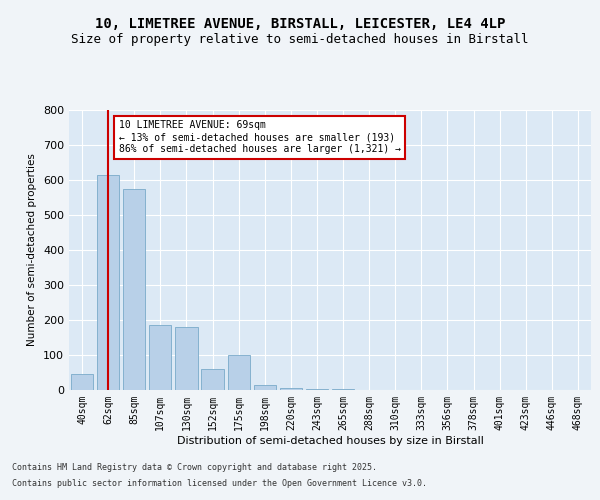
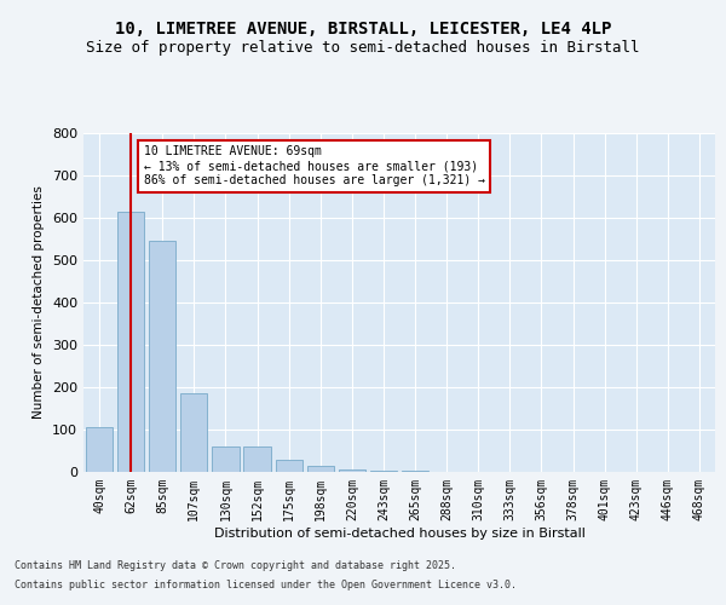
40sqm: 45 -> 105
85sqm: 575 -> 545
130sqm: 180 -> 60
175sqm: 100 -> 30
